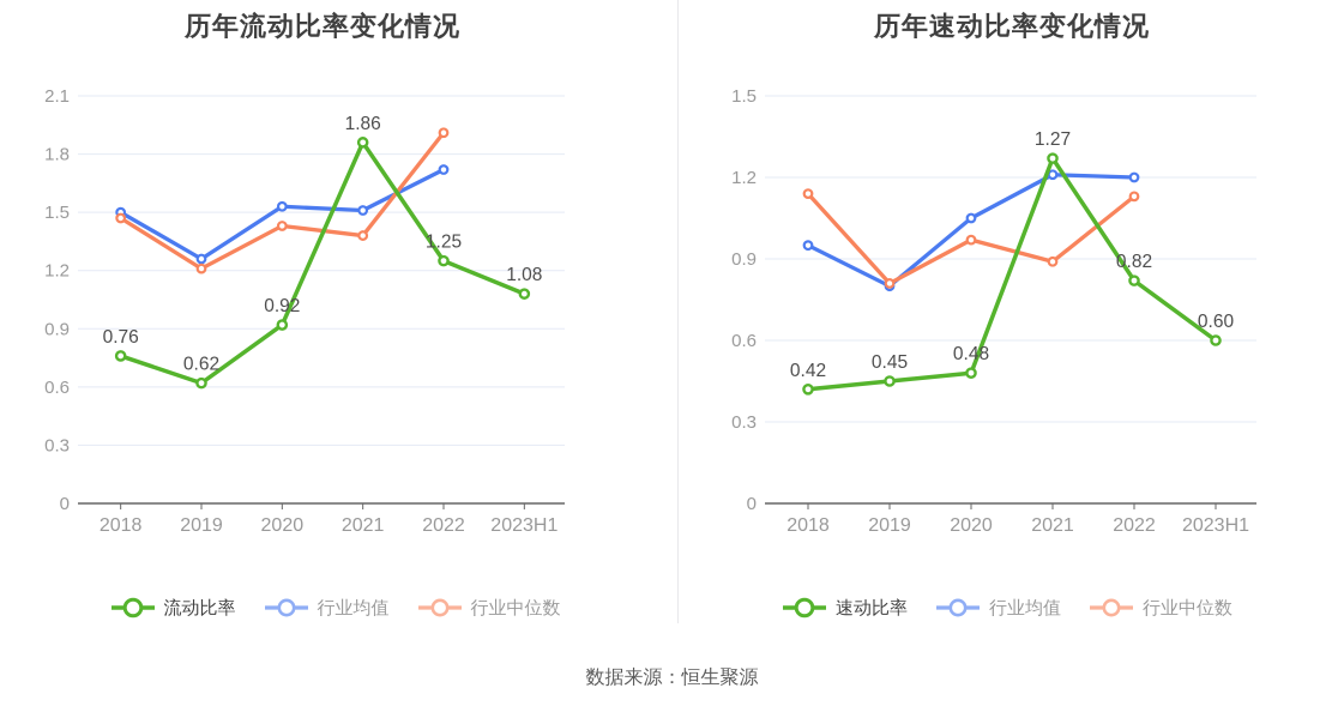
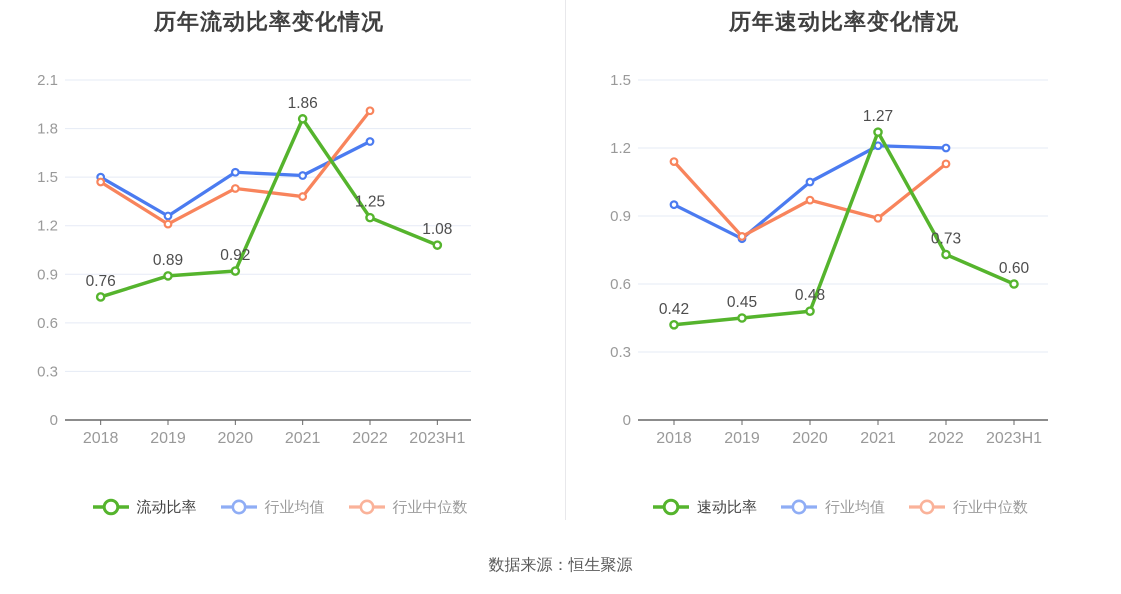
历年流动比率变化情况/流动比率/2019: 0.62 -> 0.89
历年速动比率变化情况/速动比率/2022: 0.82 -> 0.73
